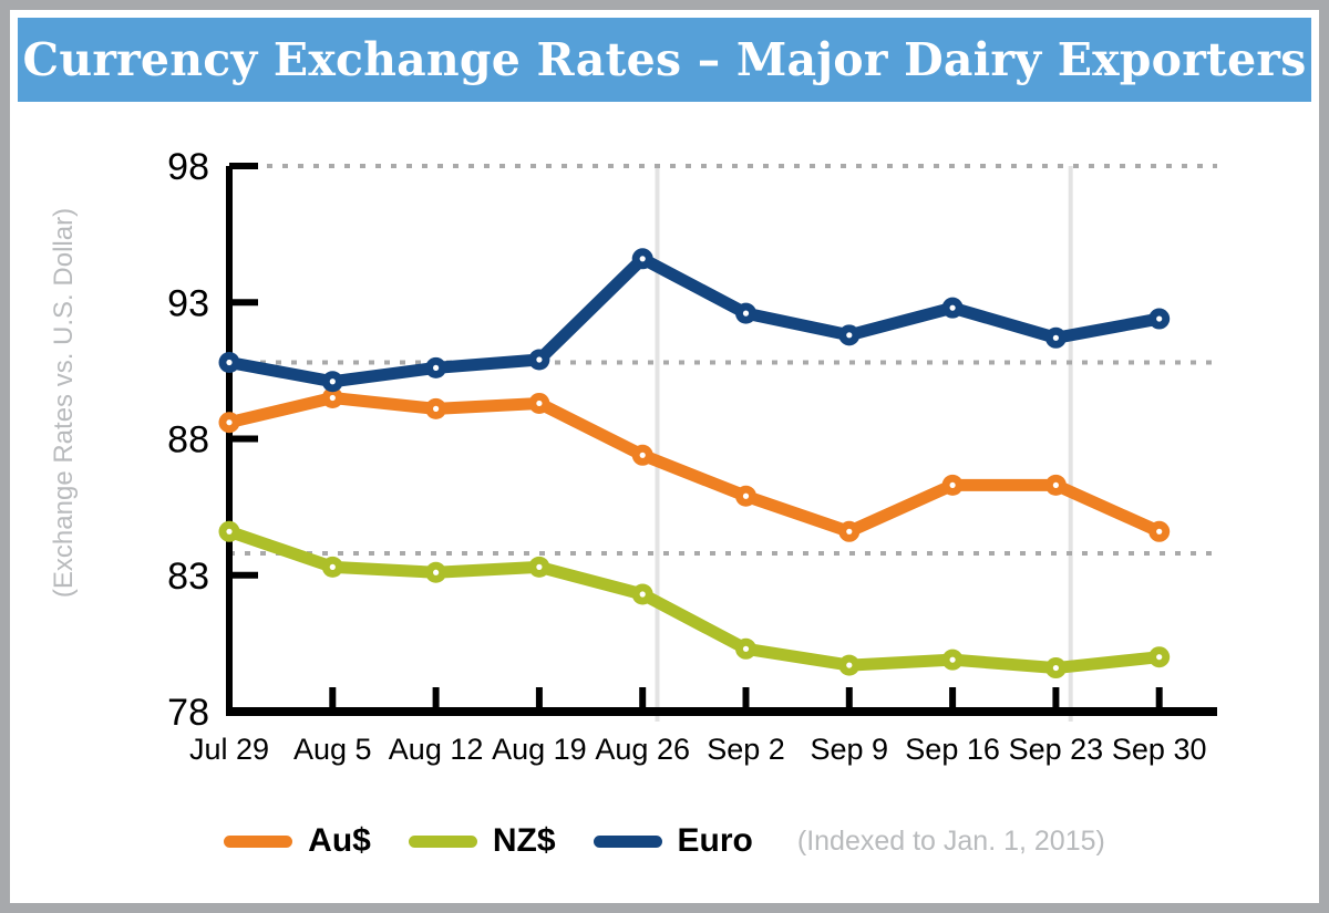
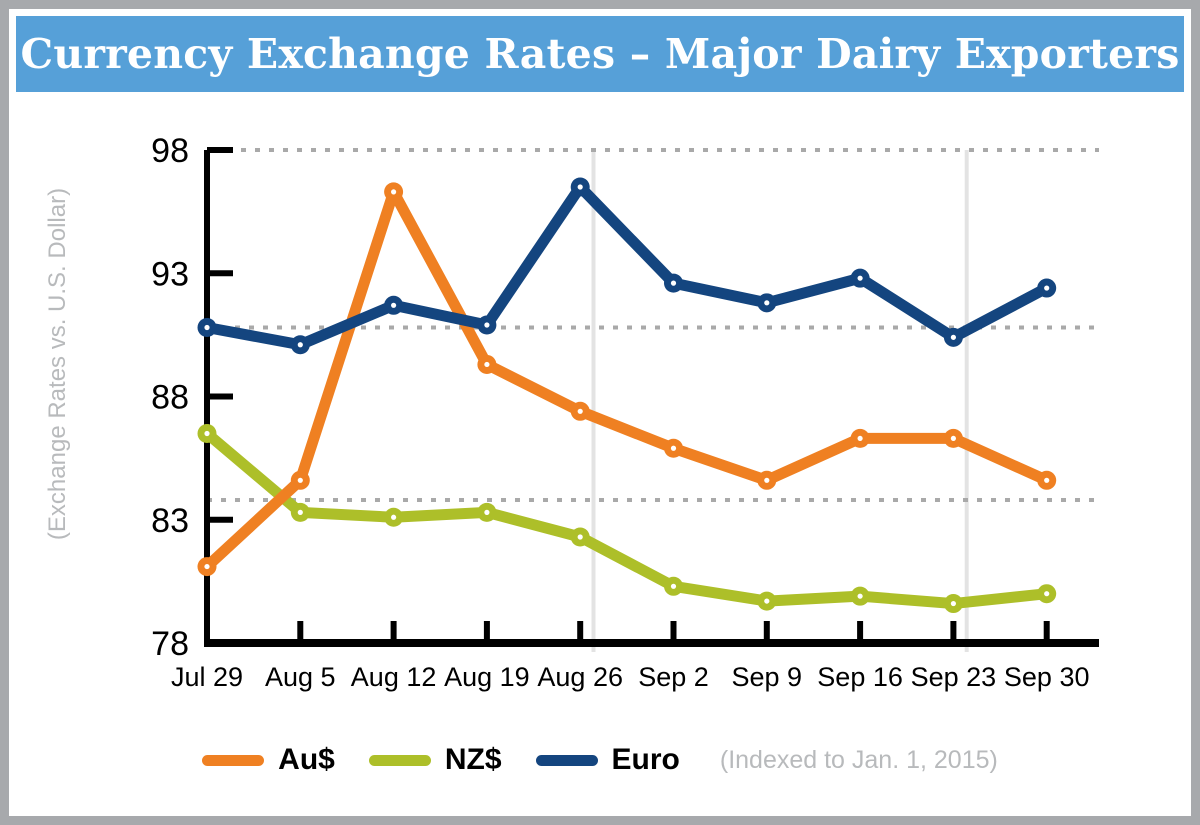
Au$/Jul 29: 88.6 -> 81.1
NZ$/Jul 29: 84.6 -> 86.5
Au$/Aug 5: 89.5 -> 84.6
Au$/Aug 12: 89.1 -> 96.3
Euro/Aug 12: 90.6 -> 91.7
Euro/Aug 26: 94.6 -> 96.5
Euro/Sep 23: 91.7 -> 90.4
